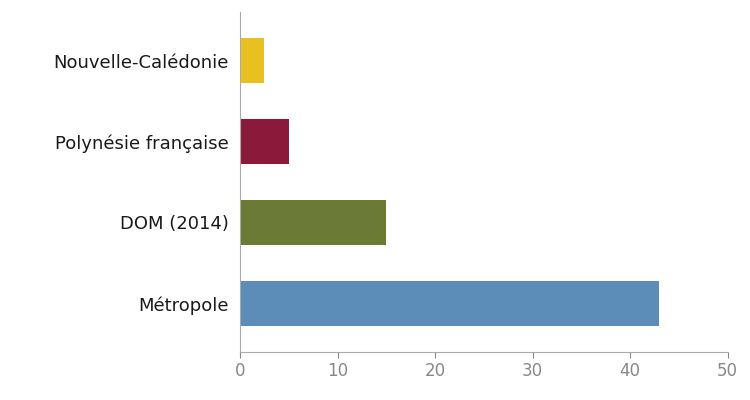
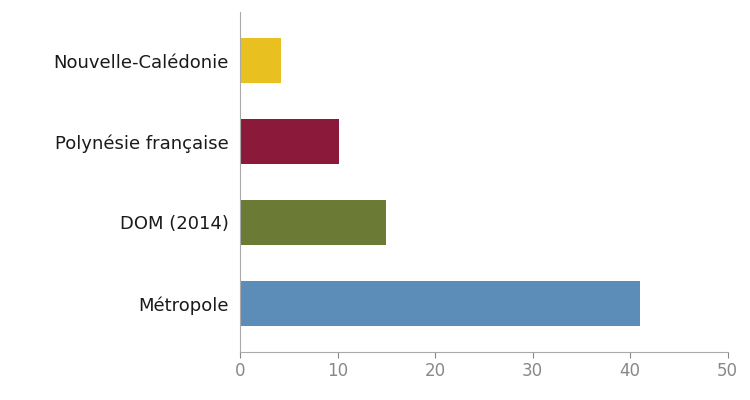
Nouvelle-Calédonie: 2.5 -> 4.2
Polynésie française: 5.0 -> 10.2
Métropole: 43.0 -> 41.0
